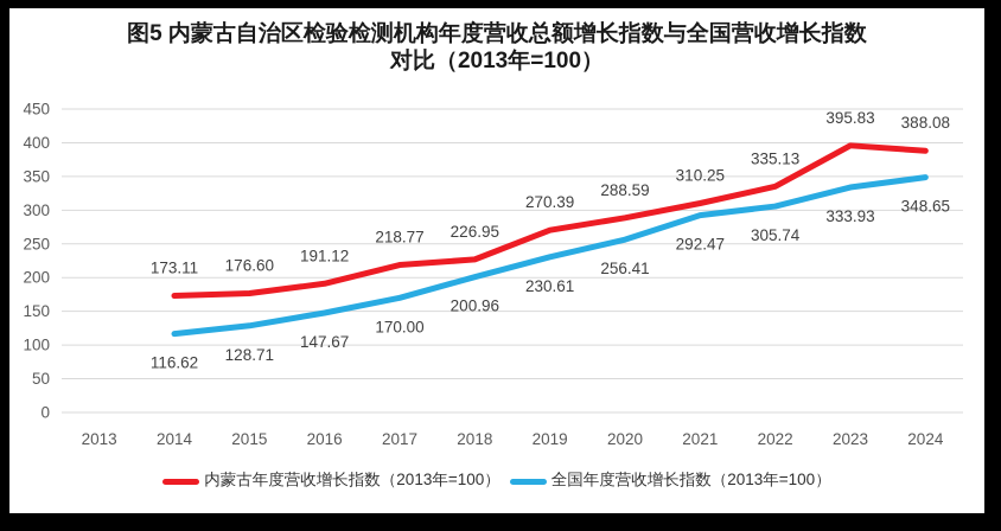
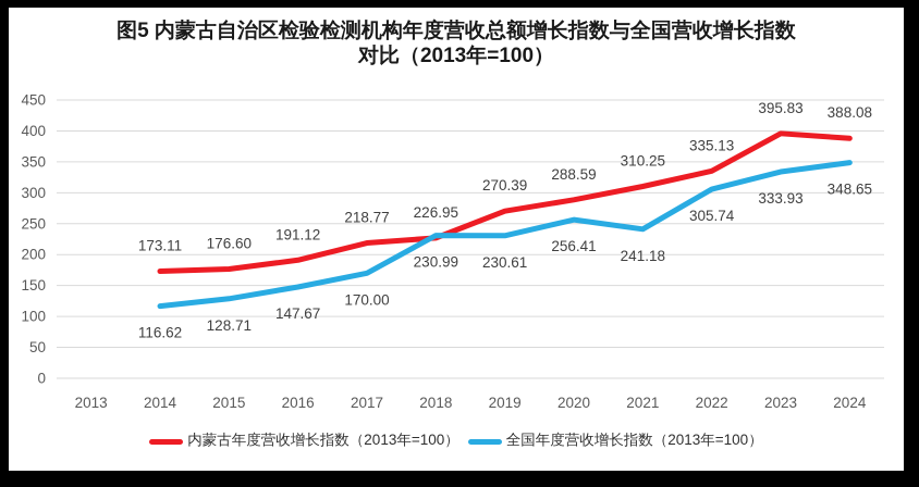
全国年度营收增长指数（2013年=100）/2018: 200.96 -> 230.99
全国年度营收增长指数（2013年=100）/2021: 292.47 -> 241.18
